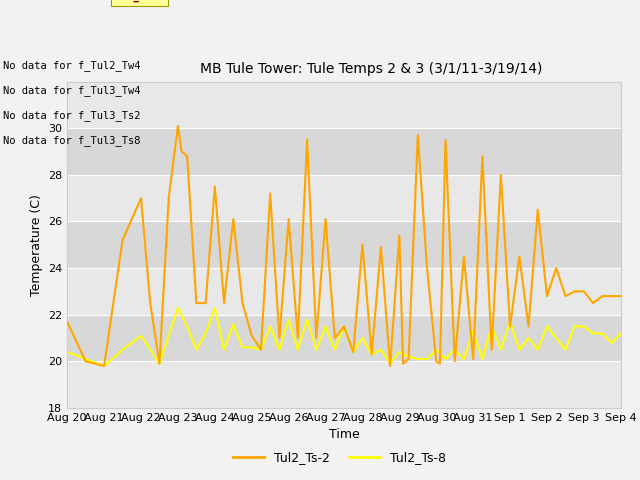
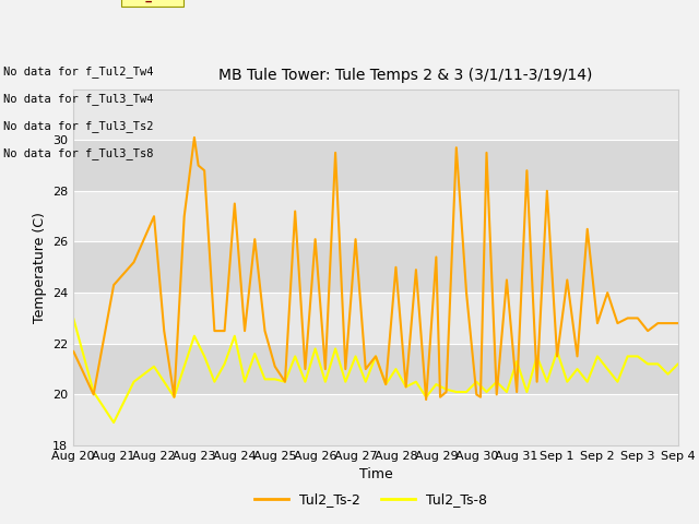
Tul2_Ts-8/Aug 20: 20.4 -> 23.0
Tul2_Ts-2/Aug 21: 19.8 -> 24.3
Tul2_Ts-8/Aug 21: 19.8 -> 18.9
